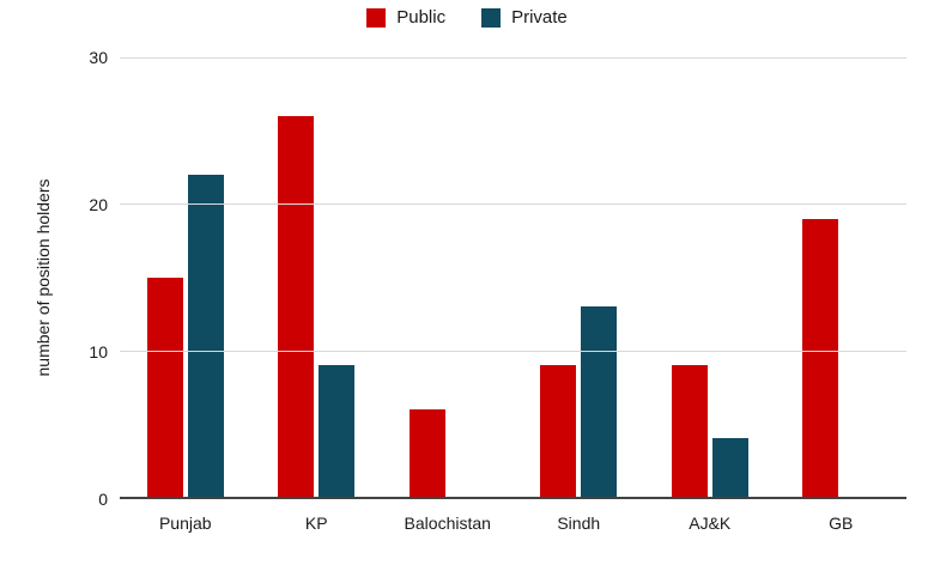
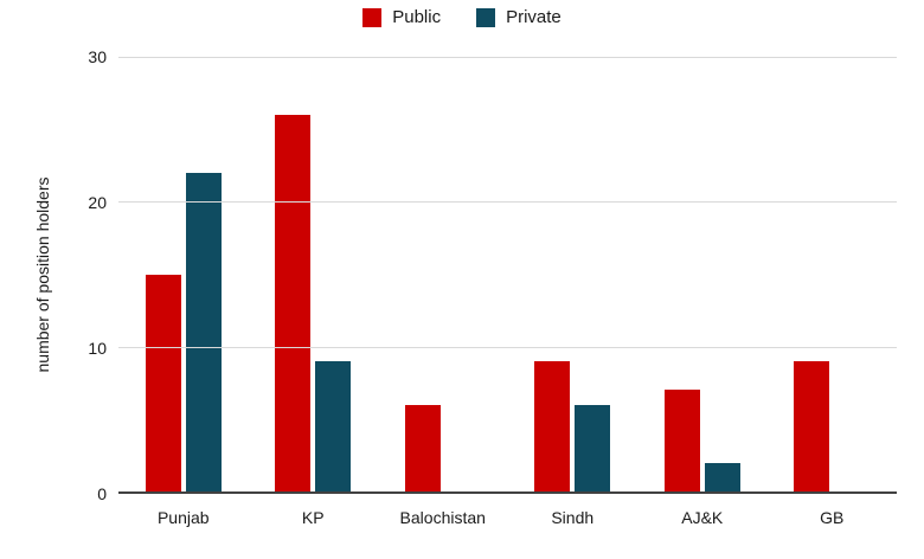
Private/Sindh: 13 -> 6
Public/AJ&K: 9 -> 7
Private/AJ&K: 4 -> 2
Public/GB: 19 -> 9
